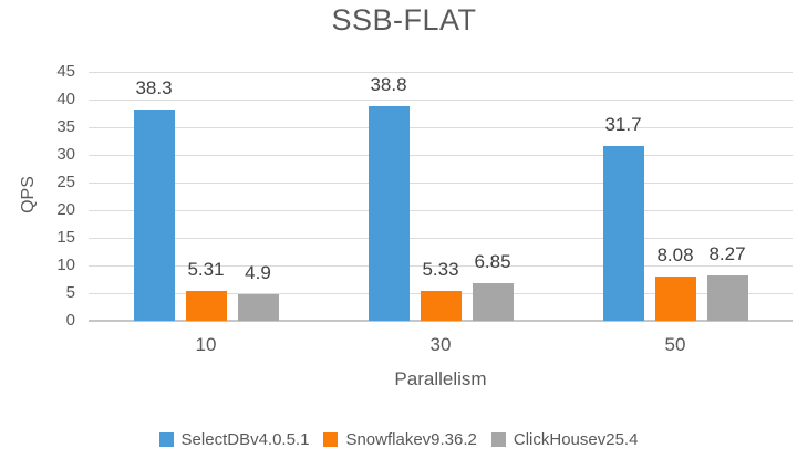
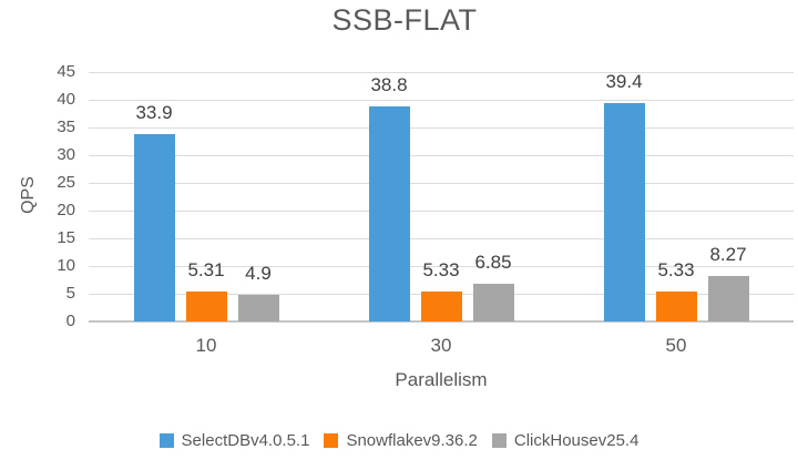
SelectDBv4.0.5.1/10: 38.3 -> 33.9
SelectDBv4.0.5.1/50: 31.7 -> 39.4
Snowflakev9.36.2/50: 8.08 -> 5.33
